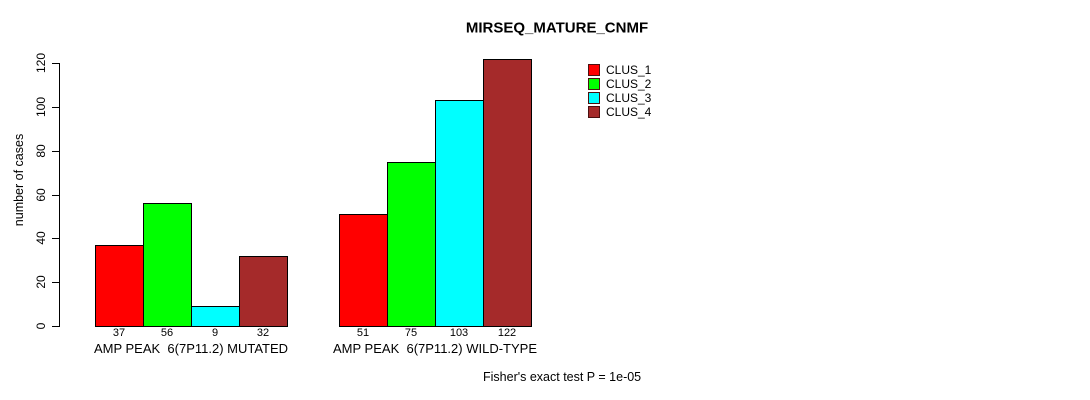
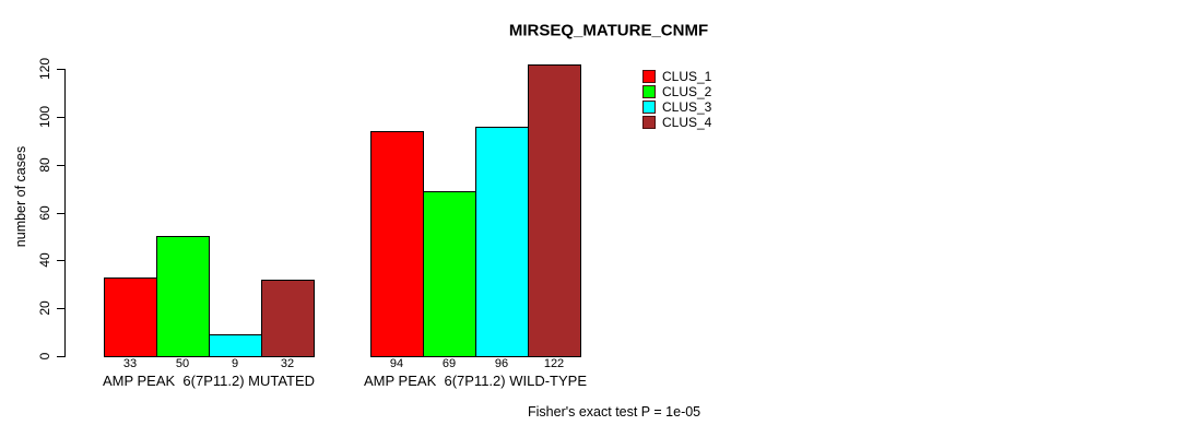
CLUS_1/AMP PEAK 6(7P11.2) MUTATED: 37 -> 33
CLUS_2/AMP PEAK 6(7P11.2) MUTATED: 56 -> 50
CLUS_1/AMP PEAK 6(7P11.2) WILD-TYPE: 51 -> 94
CLUS_2/AMP PEAK 6(7P11.2) WILD-TYPE: 75 -> 69
CLUS_3/AMP PEAK 6(7P11.2) WILD-TYPE: 103 -> 96
